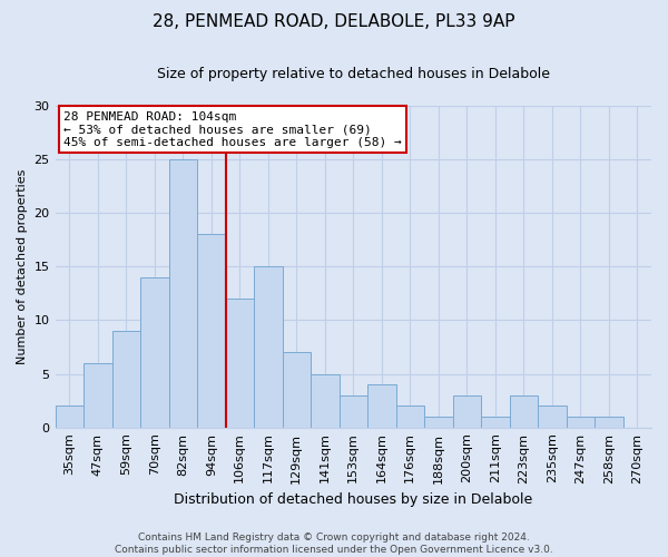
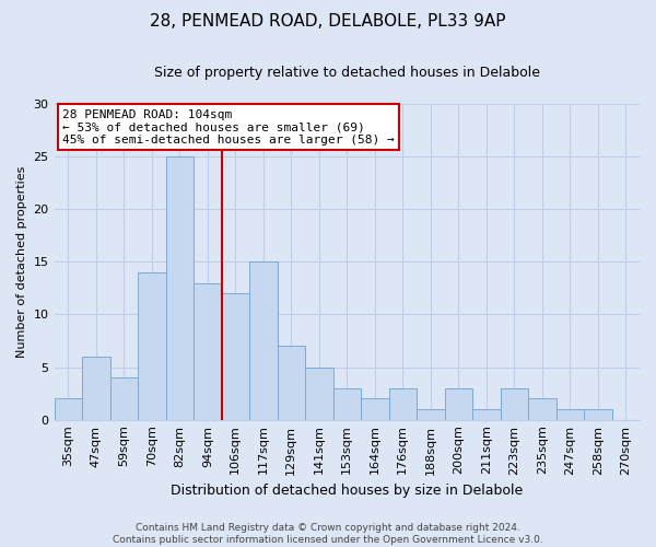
59sqm: 9 -> 4
94sqm: 18 -> 13
164sqm: 4 -> 2
176sqm: 2 -> 3
